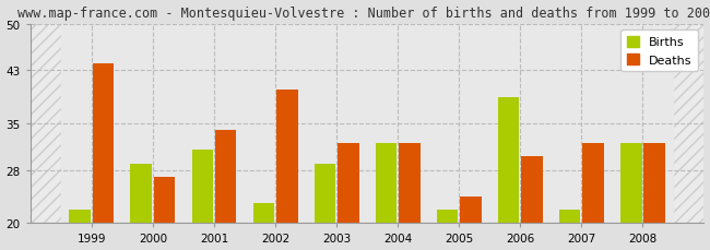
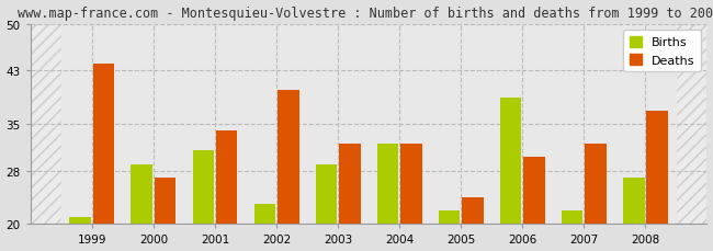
Births/1999: 22 -> 21
Births/2008: 32 -> 27
Deaths/2008: 32 -> 37
